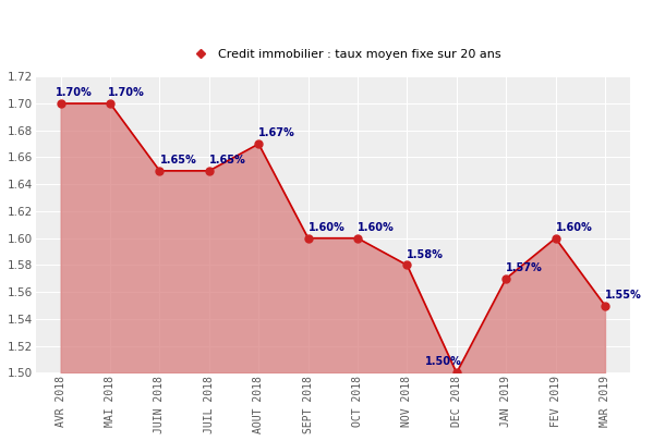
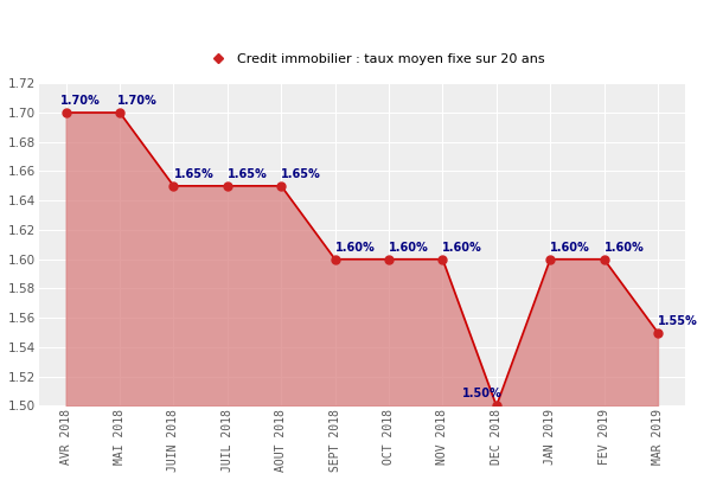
AOUT 2018: 1.67% -> 1.65%
NOV 2018: 1.58% -> 1.60%
JAN 2019: 1.57% -> 1.60%
